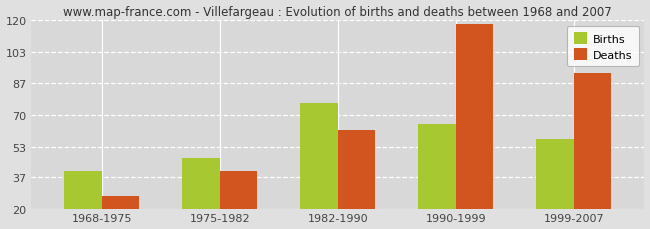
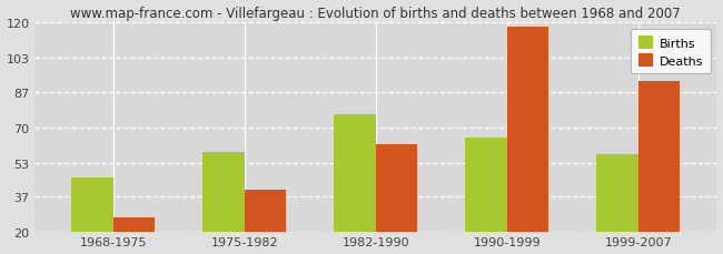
Births/1968-1975: 40 -> 46
Births/1975-1982: 47 -> 58
